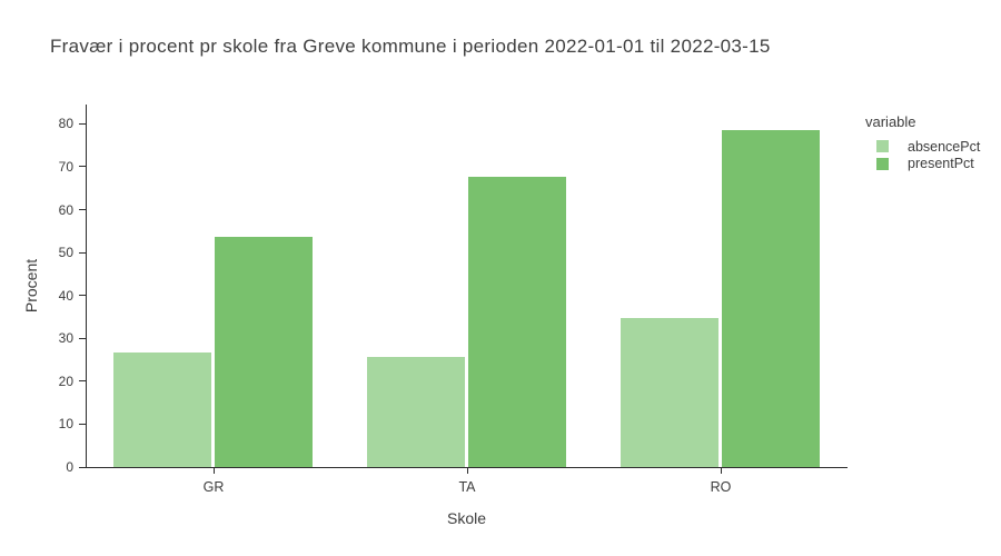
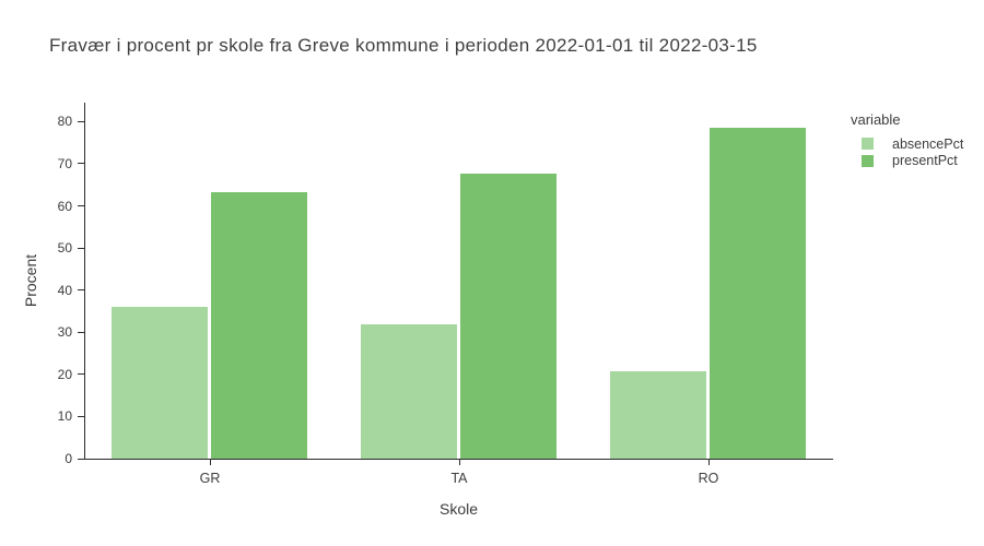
absencePct/GR: 27 -> 36
presentPct/GR: 54 -> 64
absencePct/TA: 26 -> 32
absencePct/RO: 35 -> 21
